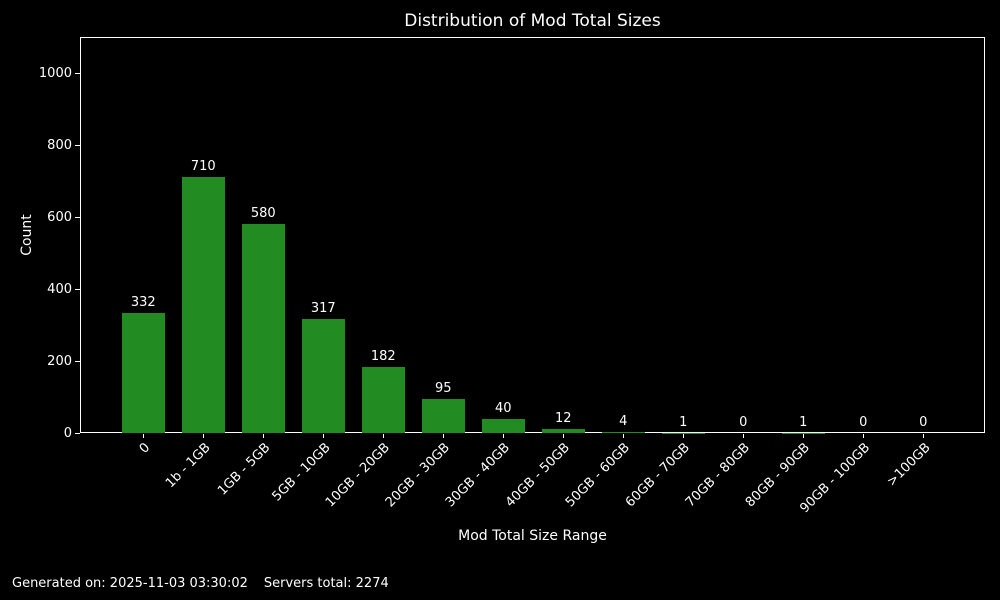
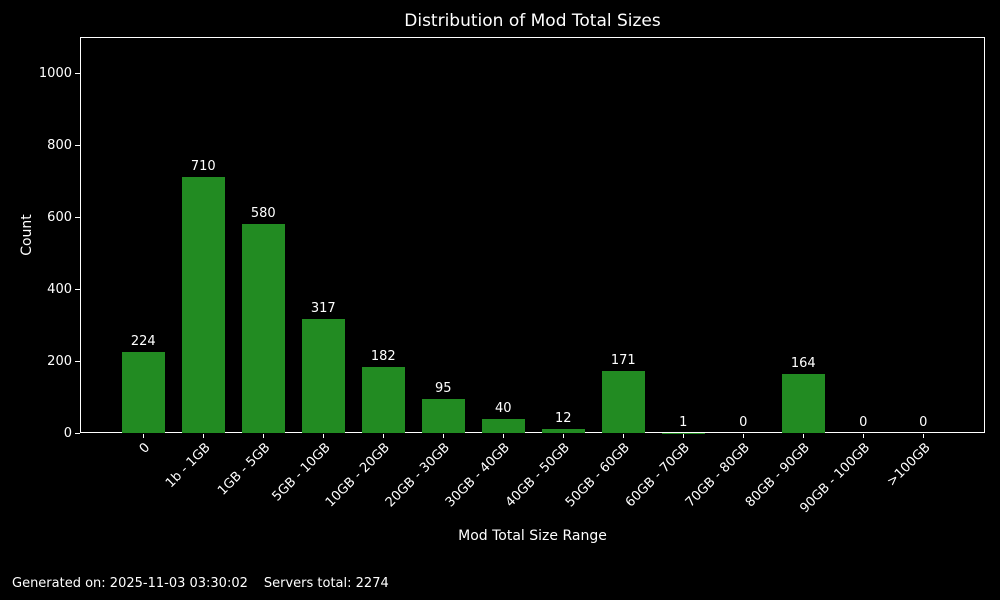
0: 332 -> 224
50GB - 60GB: 4 -> 171
80GB - 90GB: 1 -> 164
